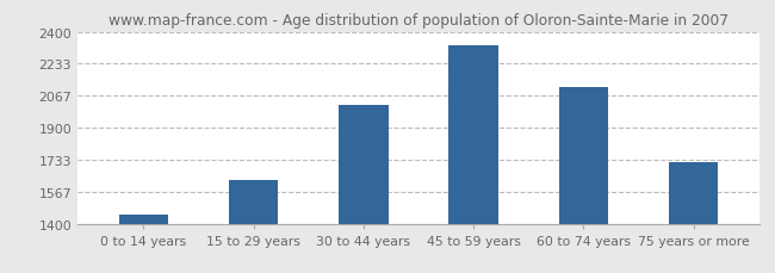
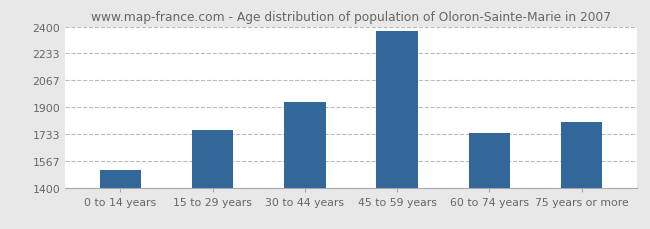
0 to 14 years: 1450 -> 1510
15 to 29 years: 1630 -> 1760
30 to 44 years: 2020 -> 1930
45 to 59 years: 2330 -> 2370
60 to 74 years: 2110 -> 1740
75 years or more: 1720 -> 1810
